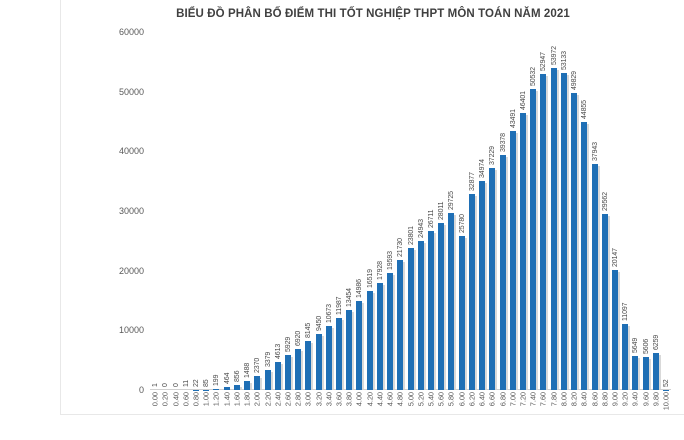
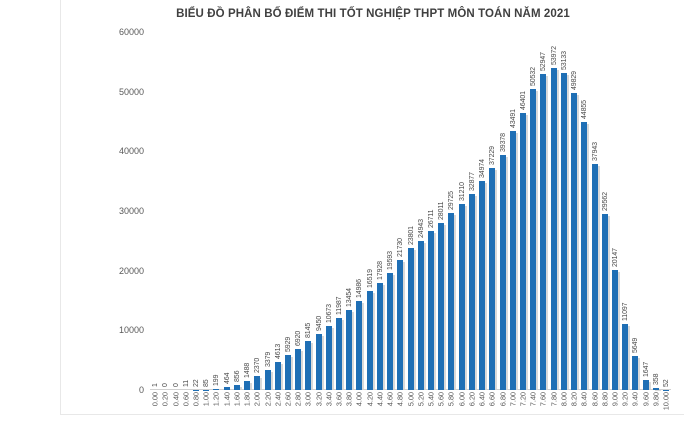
6.00: 25780 -> 31210
9.60: 5606 -> 1647
9.80: 6259 -> 358
